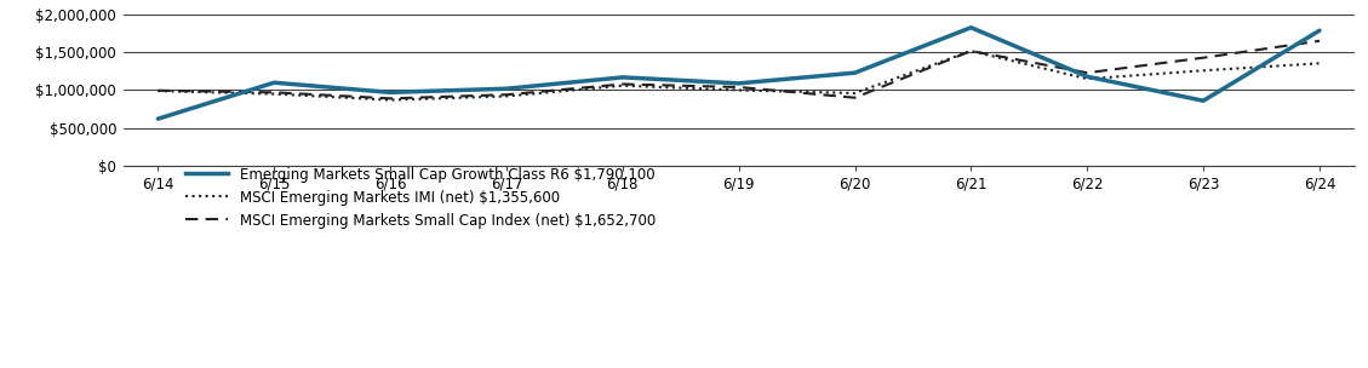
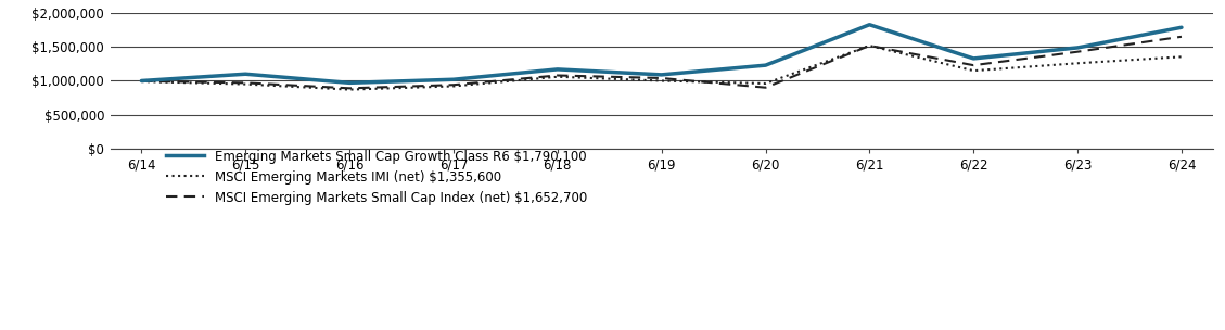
Emerging Markets Small Cap Growth Class R6 $1,790,100/6/14: $620,000 -> $1,000,000
Emerging Markets Small Cap Growth Class R6 $1,790,100/6/22: $1,180,000 -> $1,330,000
Emerging Markets Small Cap Growth Class R6 $1,790,100/6/23: $860,000 -> $1,490,000
